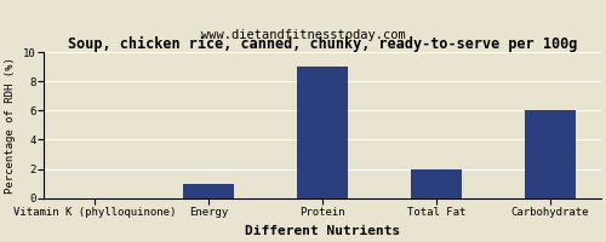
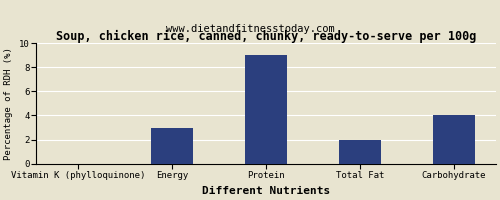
Energy: 1 -> 3
Carbohydrate: 6 -> 4
